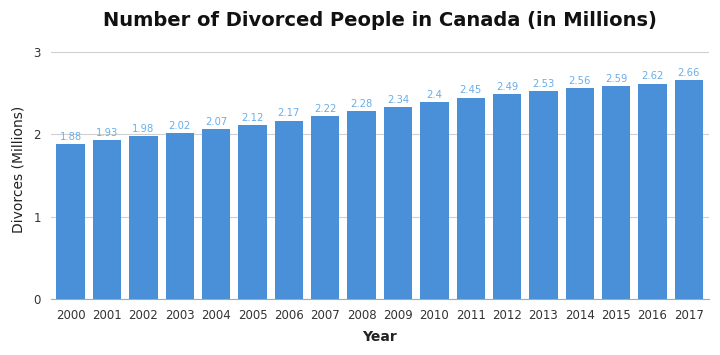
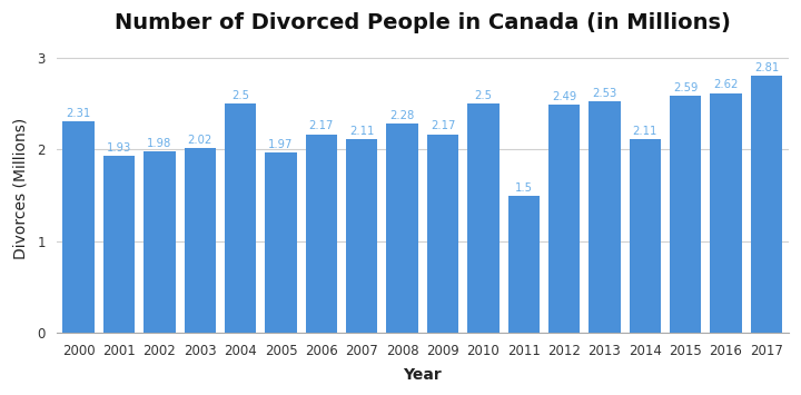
2000: 1.88 -> 2.31
2004: 2.07 -> 2.5
2005: 2.12 -> 1.97
2007: 2.22 -> 2.11
2009: 2.34 -> 2.17
2010: 2.4 -> 2.5
2011: 2.45 -> 1.5
2014: 2.56 -> 2.11
2017: 2.66 -> 2.81
